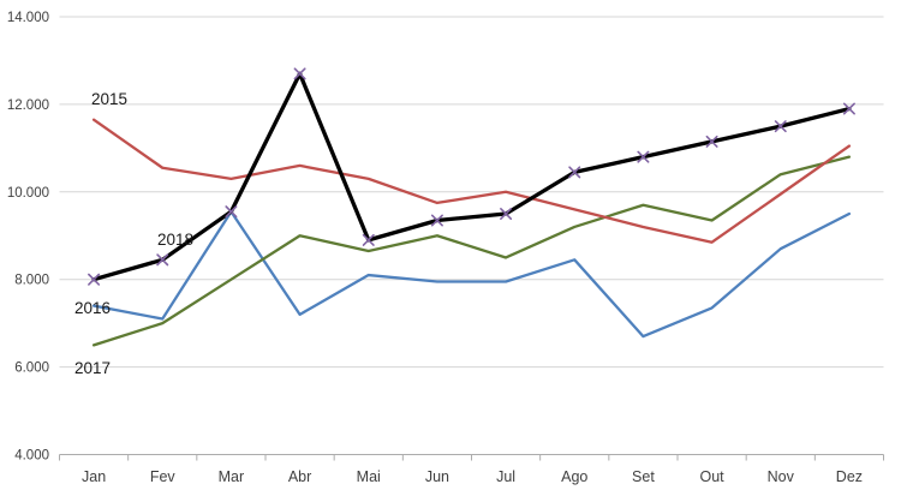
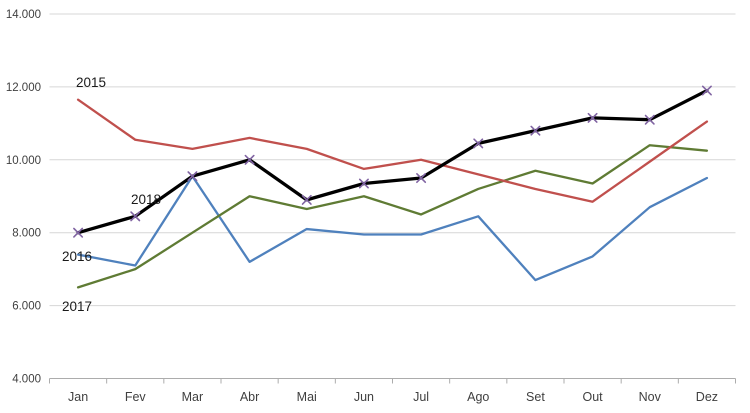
2018/Abr: 12700 -> 10000
2018/Nov: 11500 -> 11100
2017/Dez: 10800 -> 10200
